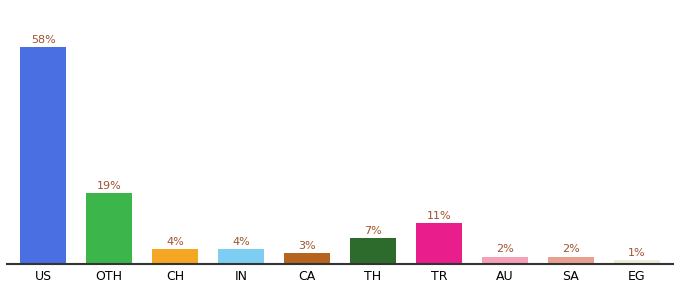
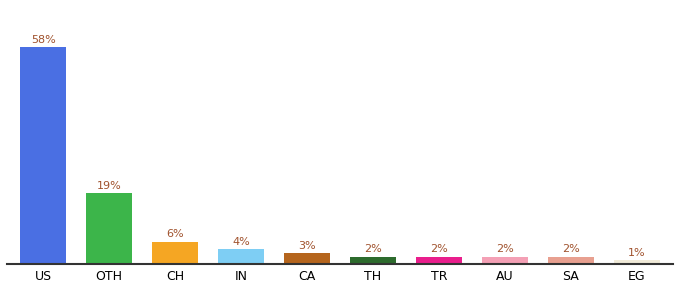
CH: 4% -> 6%
TH: 7% -> 2%
TR: 11% -> 2%
